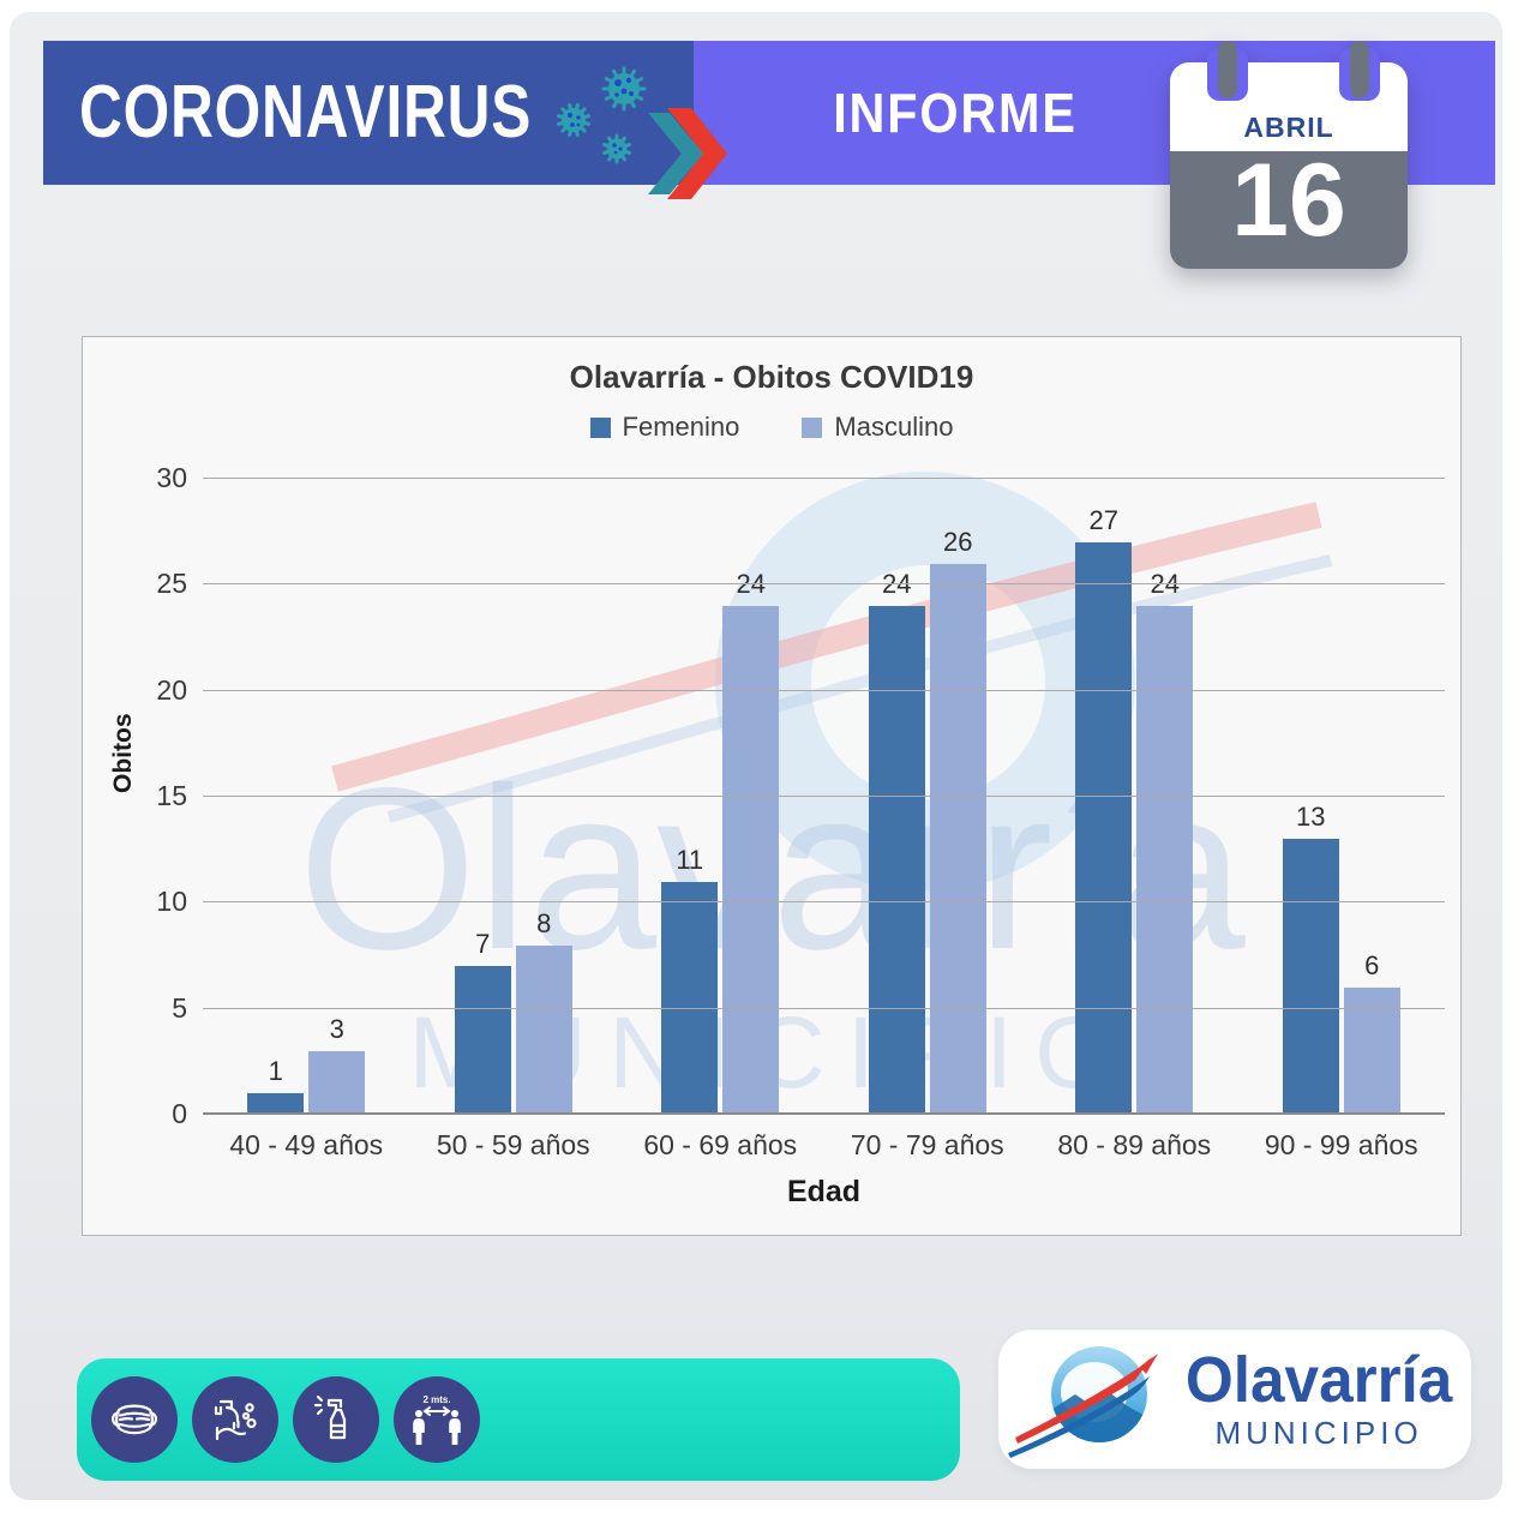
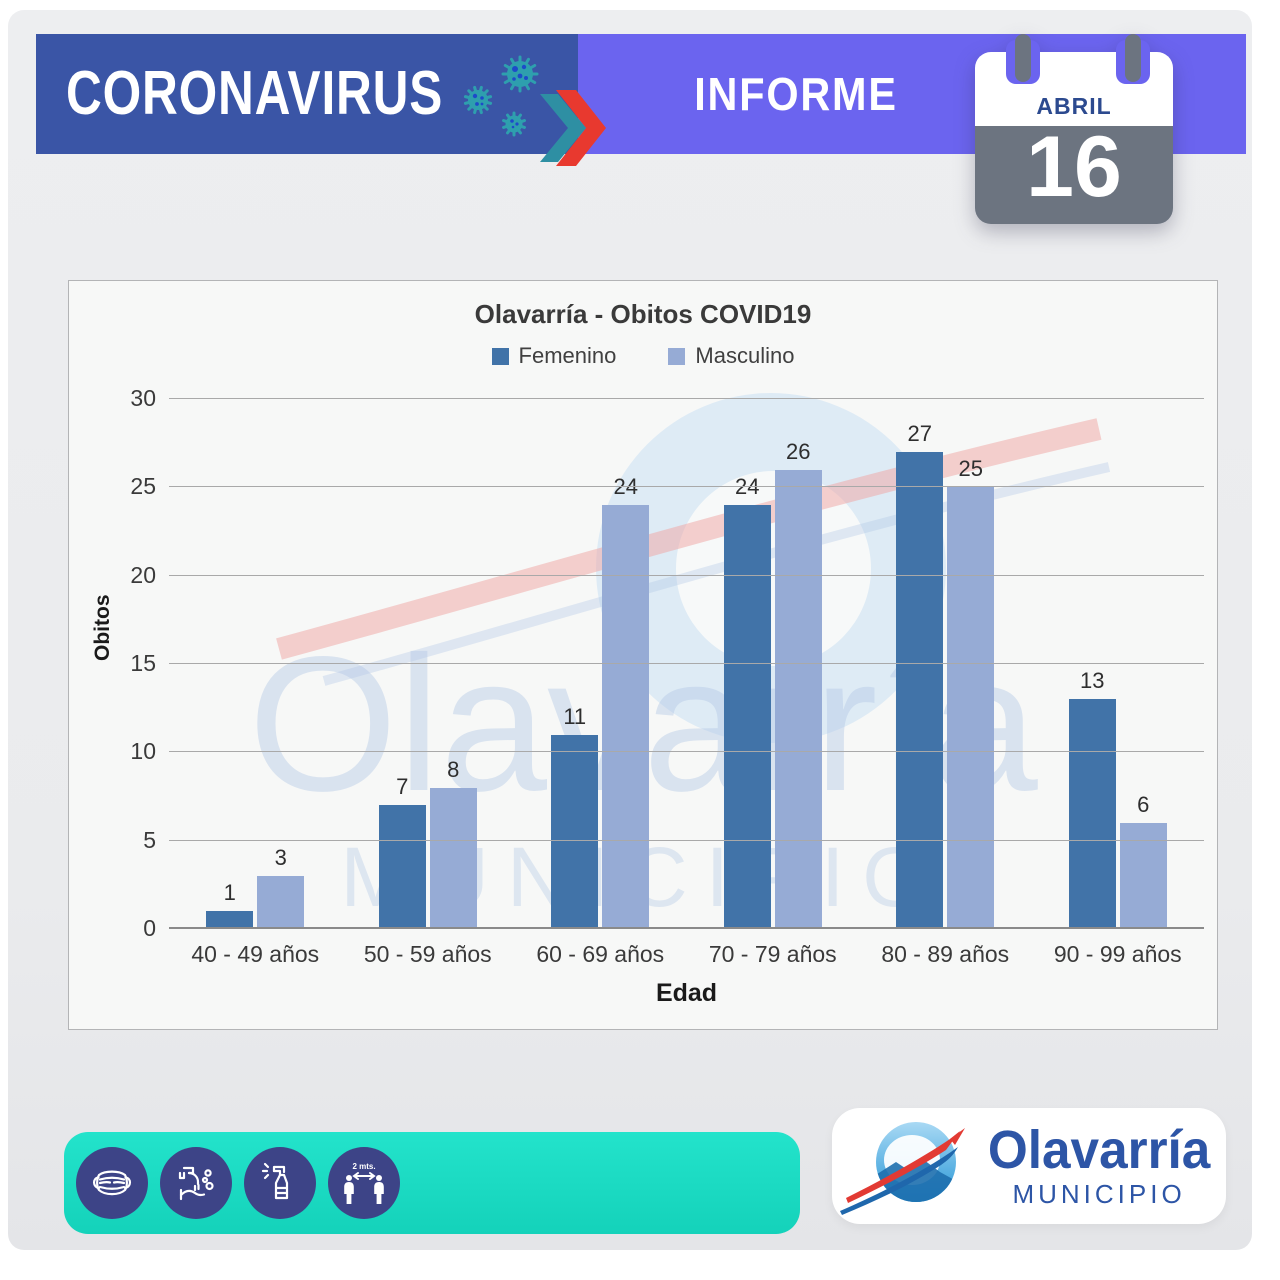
Masculino/80 - 89 años: 24 -> 25
